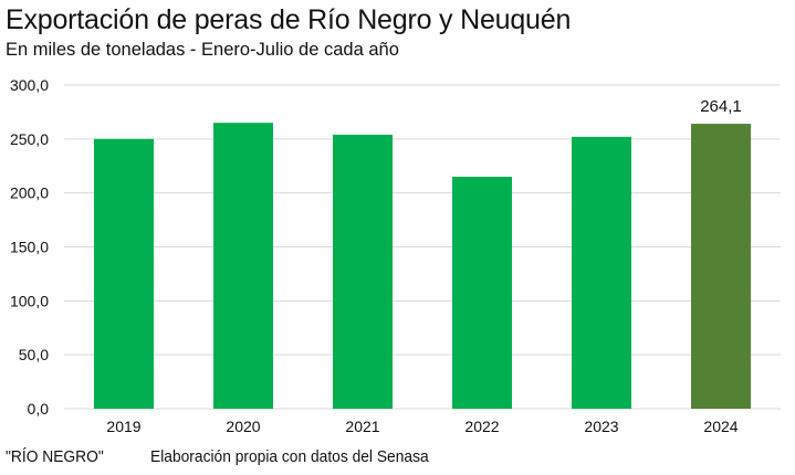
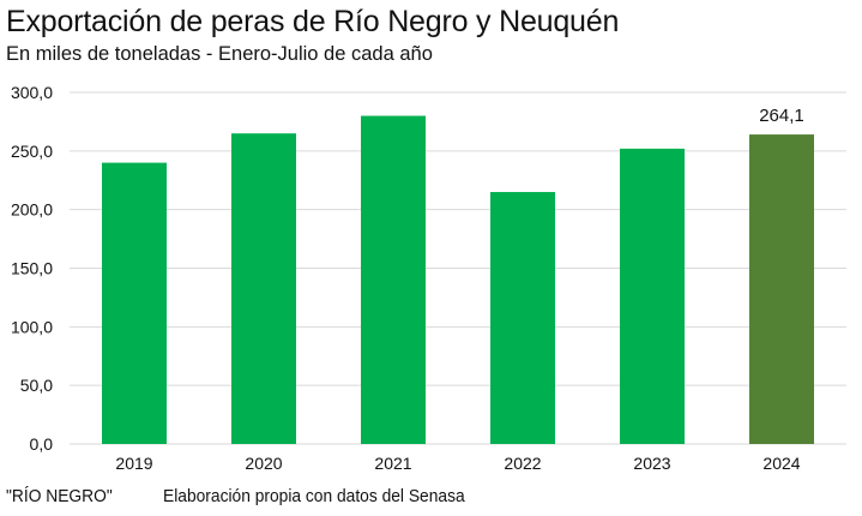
2019: 250 -> 240
2021: 250 -> 280
